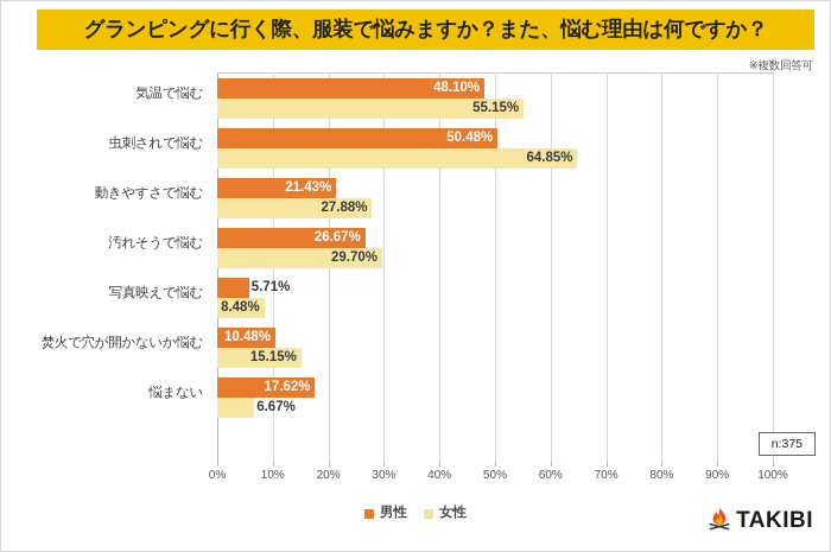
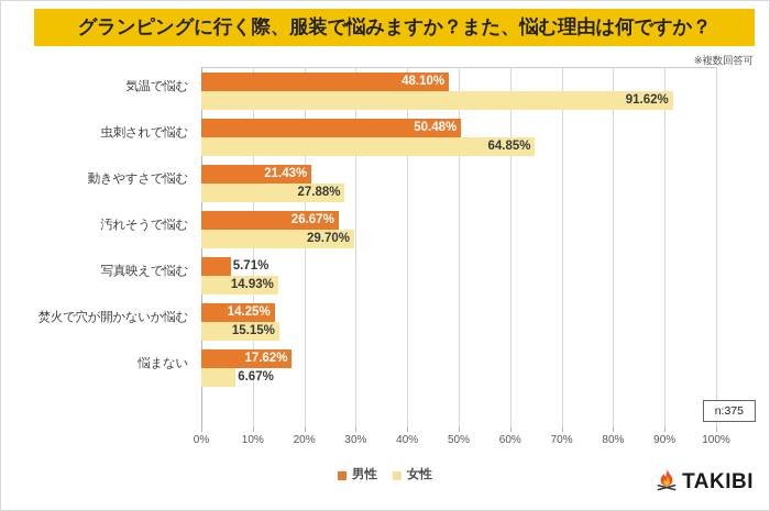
女性/気温で悩む: 55.15% -> 91.62%
女性/写真映えで悩む: 8.48% -> 14.93%
男性/焚火で穴が開かないか悩む: 10.48% -> 14.25%
